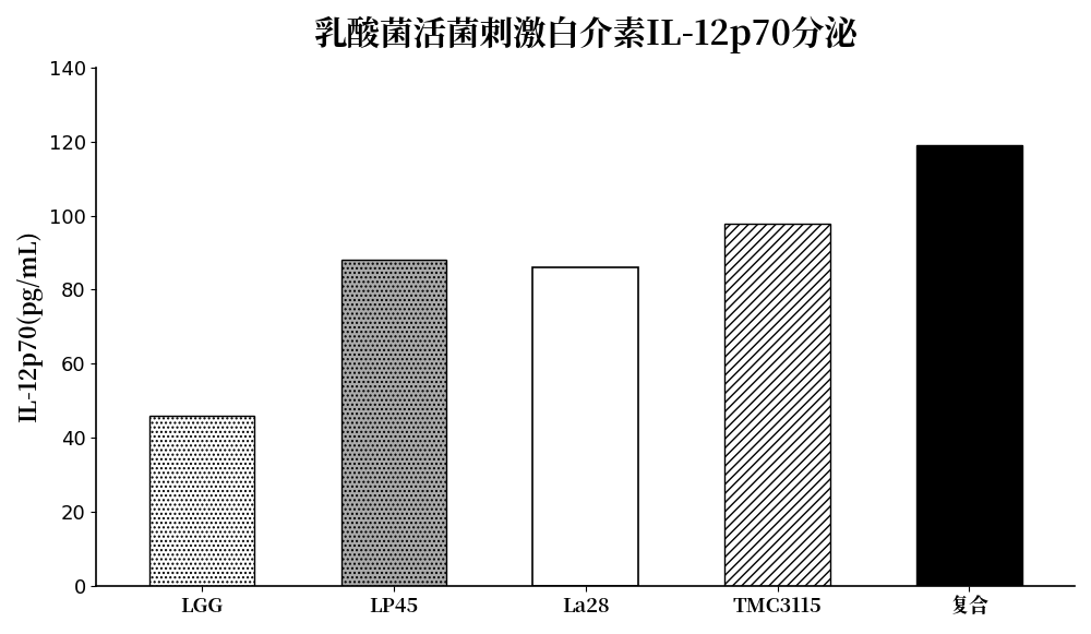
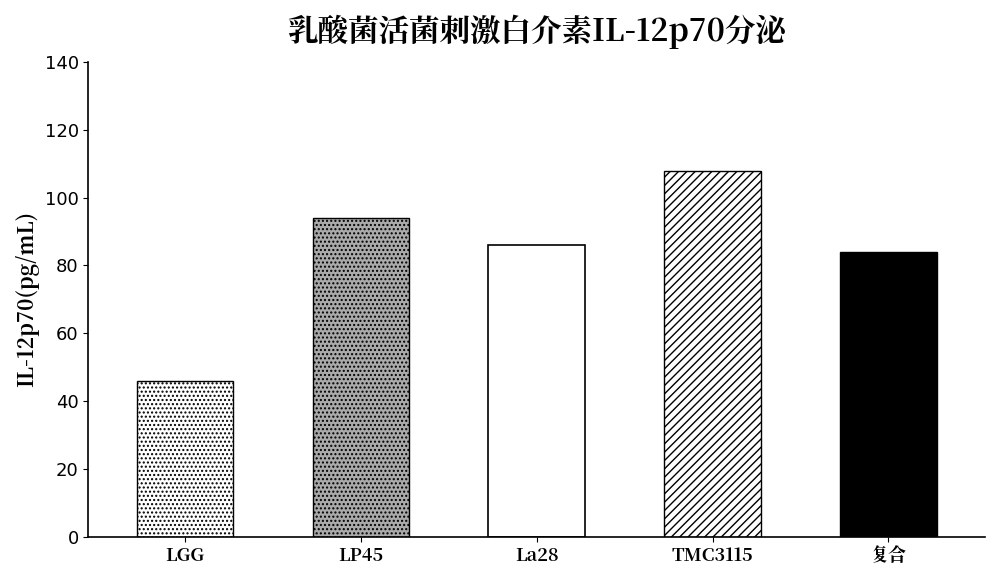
LP45: 88 -> 94
TMC3115: 98 -> 108
复合: 119 -> 84
